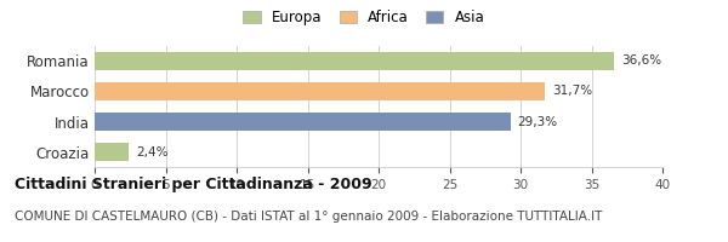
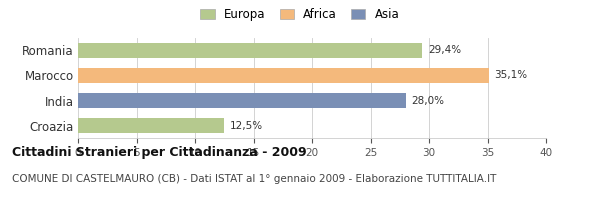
Romania: 36,6% -> 29,4%
Marocco: 31,7% -> 35,1%
India: 29,3% -> 28,0%
Croazia: 2,4% -> 12,5%
